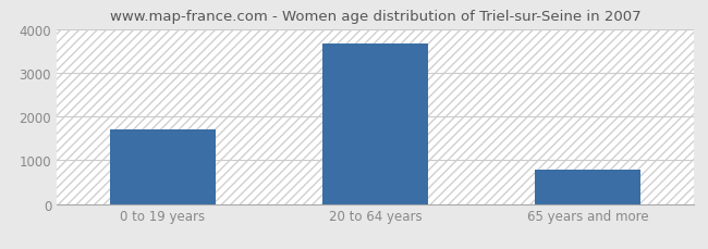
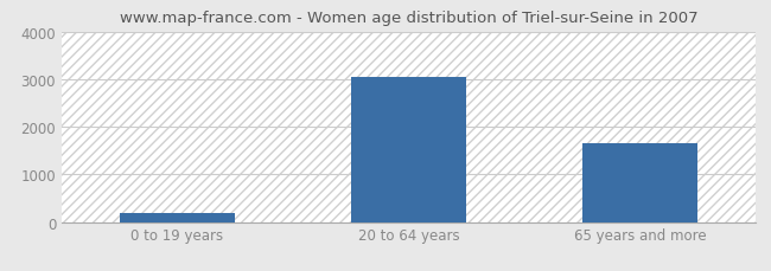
0 to 19 years: 1700 -> 200
20 to 64 years: 3670 -> 3050
65 years and more: 780 -> 1650
